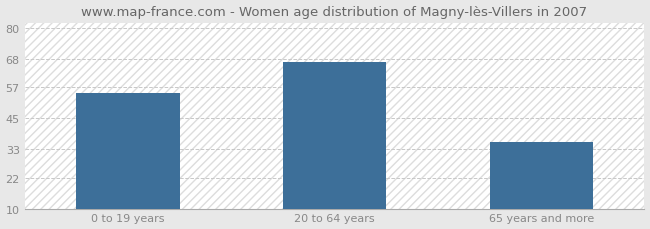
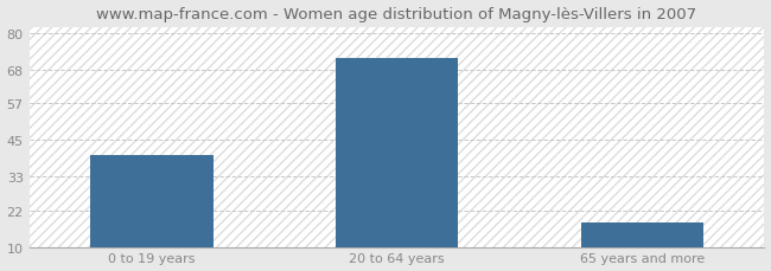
0 to 19 years: 55 -> 40
20 to 64 years: 67 -> 72
65 years and more: 36 -> 18
